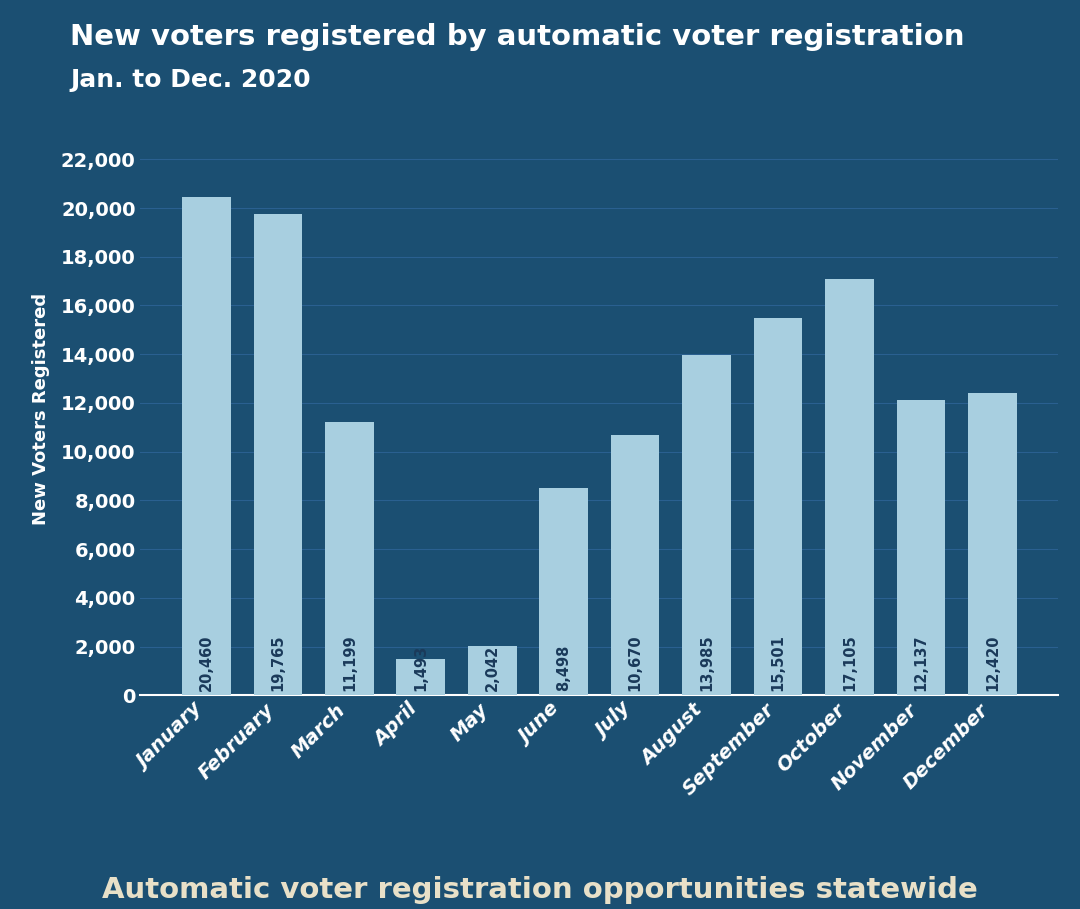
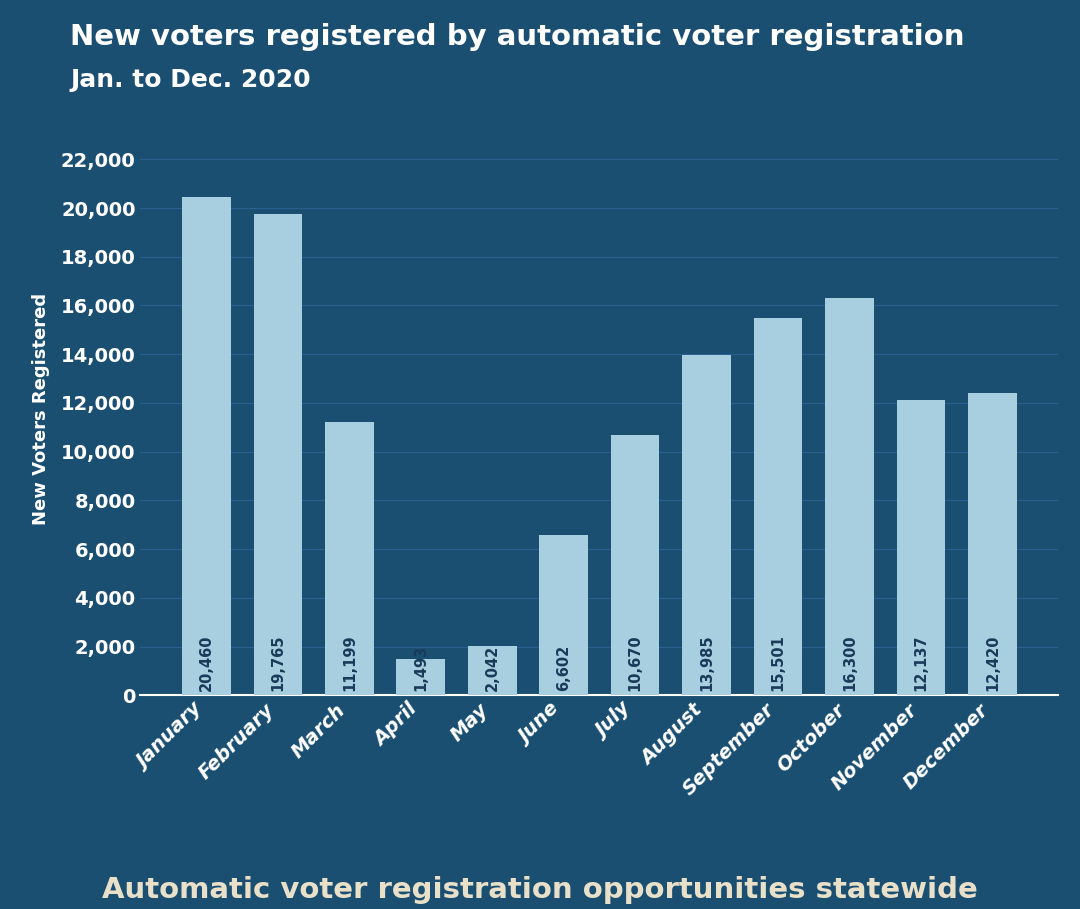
June: 8,498 -> 6,602
October: 17,105 -> 16,300
